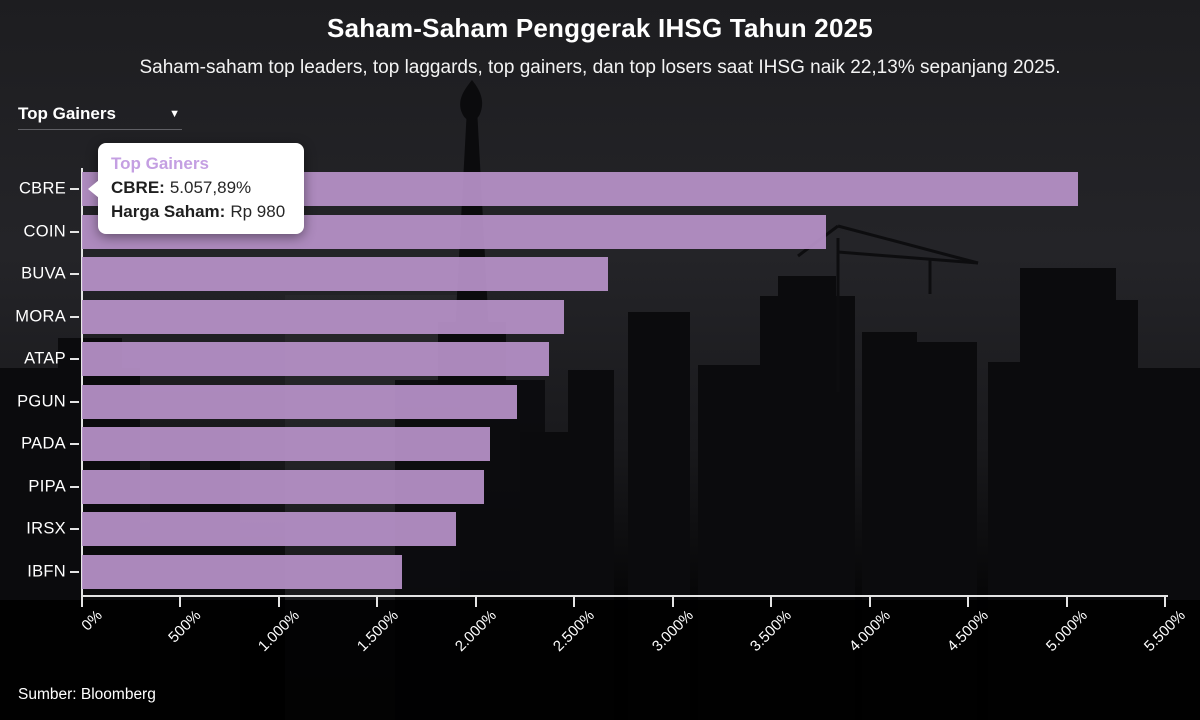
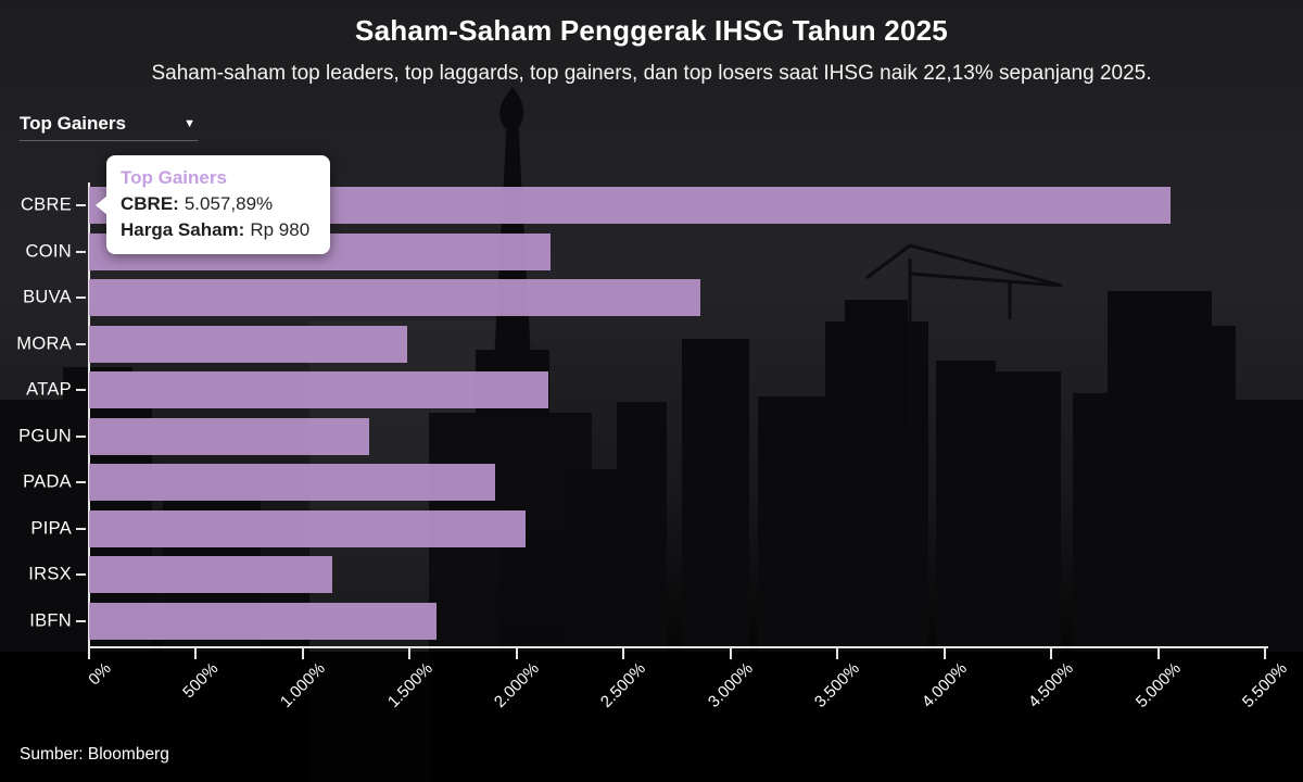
COIN: 3780% -> 2160%
BUVA: 2670% -> 2860%
MORA: 2450% -> 1490%
ATAP: 2370% -> 2150%
PGUN: 2210% -> 1310%
PADA: 2070% -> 1900%
IRSX: 1900% -> 1140%
